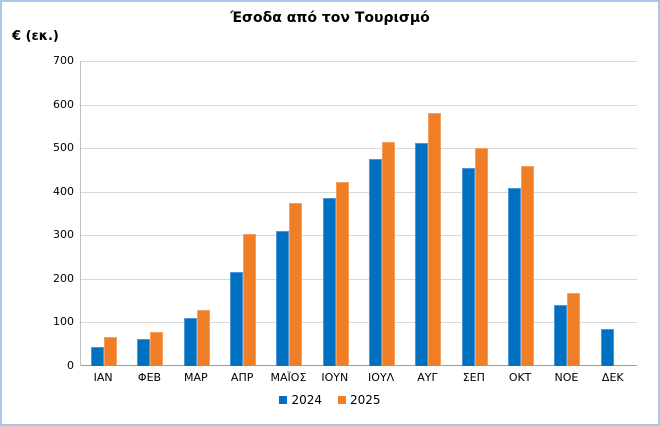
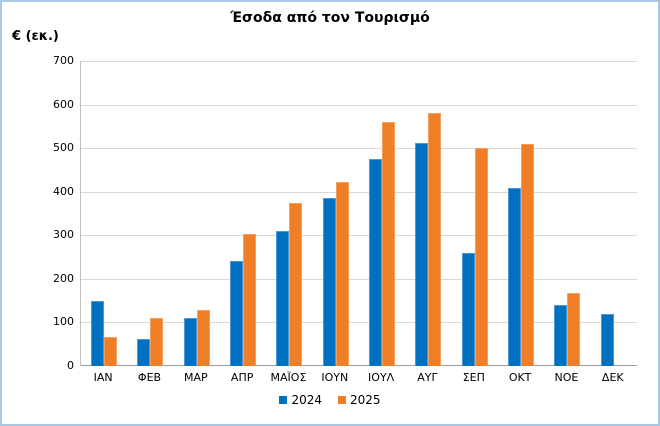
2024/ΙΑΝ: 40 -> 150
2025/ΦΕΒ: 80 -> 110
2024/ΑΠΡ: 220 -> 240
2025/ΙΟΥΛ: 510 -> 560
2024/ΣΕΠ: 450 -> 260
2025/ΟΚΤ: 460 -> 510
2024/ΔΕΚ: 90 -> 120
